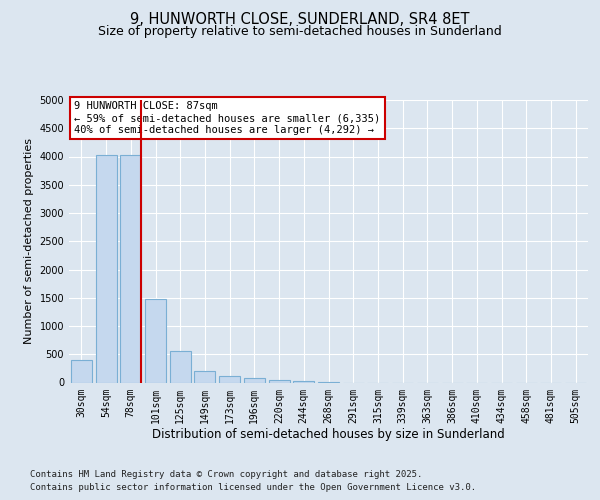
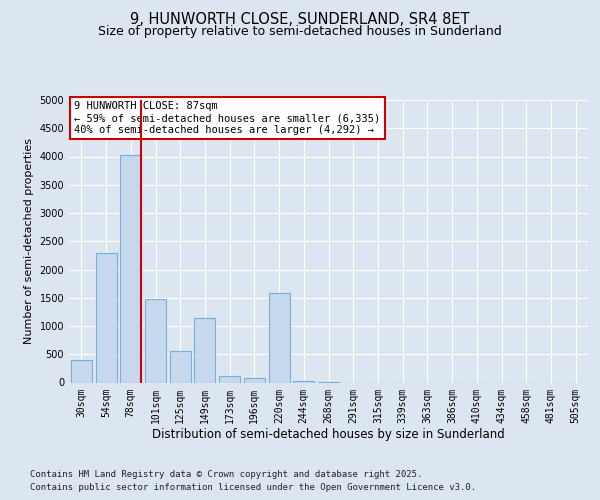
54sqm: 4020 -> 2300
149sqm: 200 -> 1140
220sqm: 50 -> 1580
